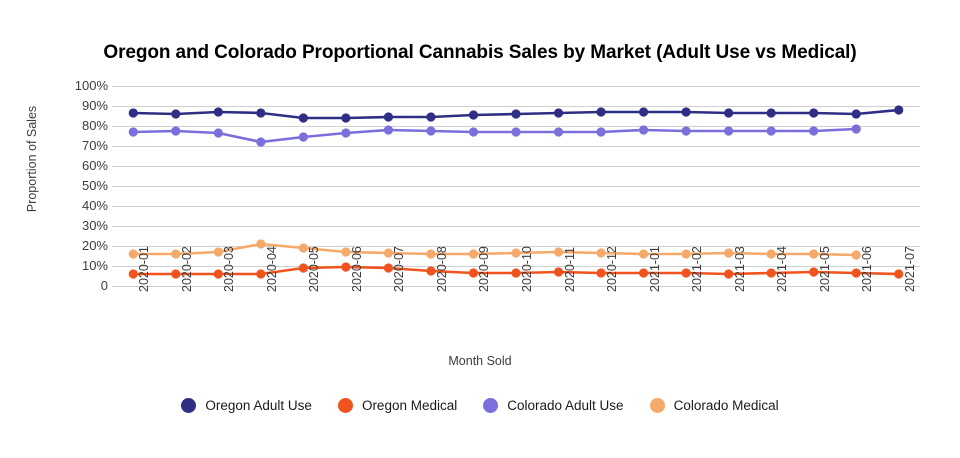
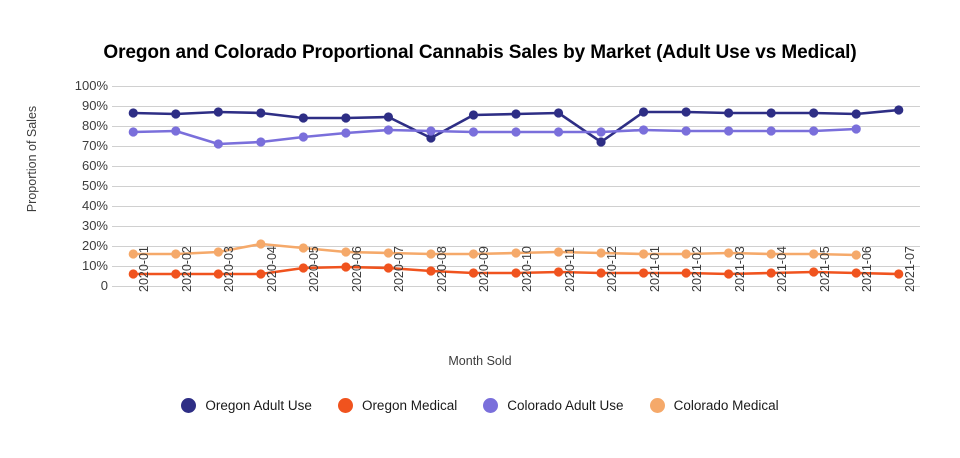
Colorado Adult Use/2020-03: 76% -> 71%
Oregon Adult Use/2020-08: 84% -> 74%
Oregon Adult Use/2020-12: 87% -> 72%
